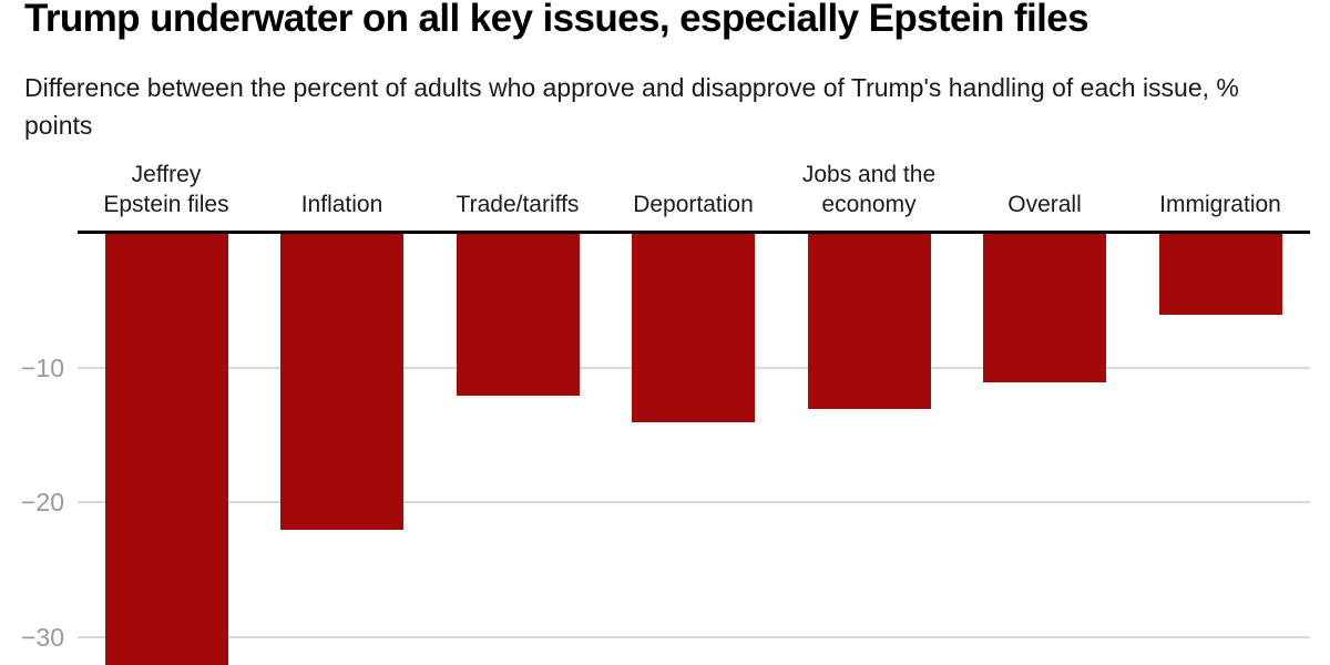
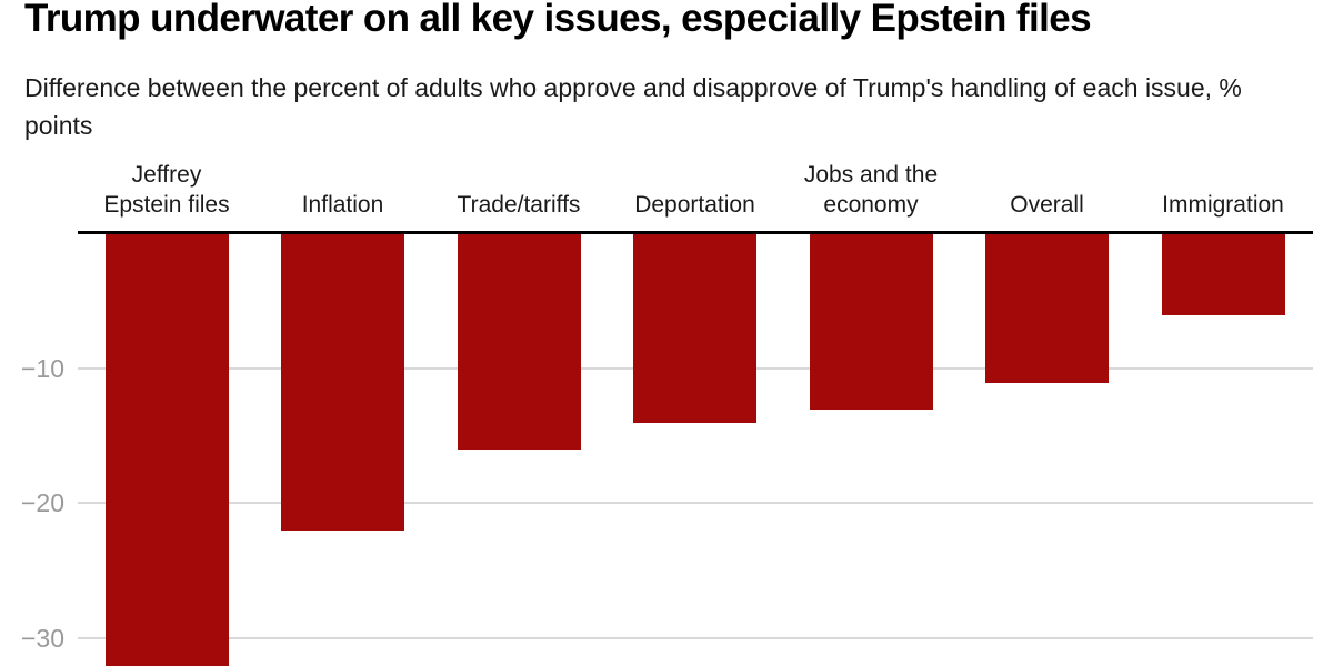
Trade/tariffs: -12 -> -16
